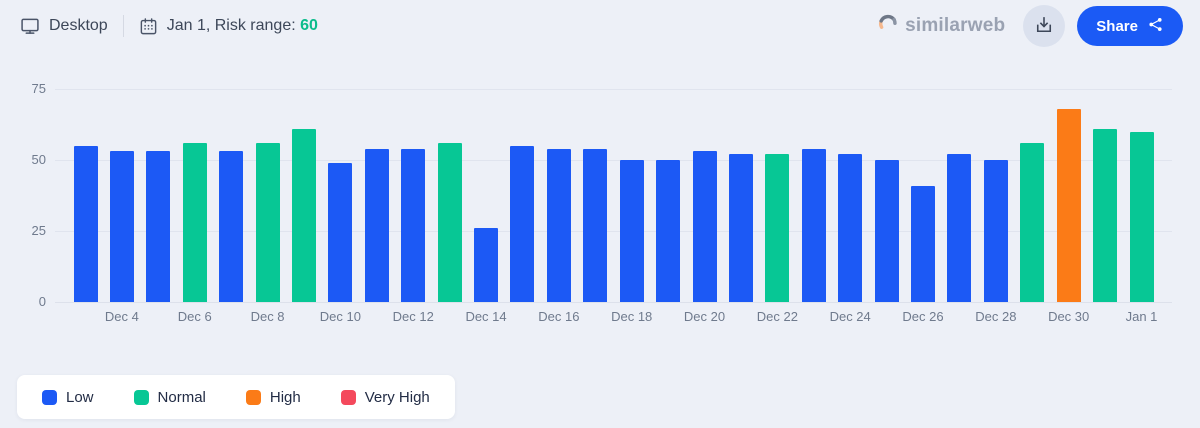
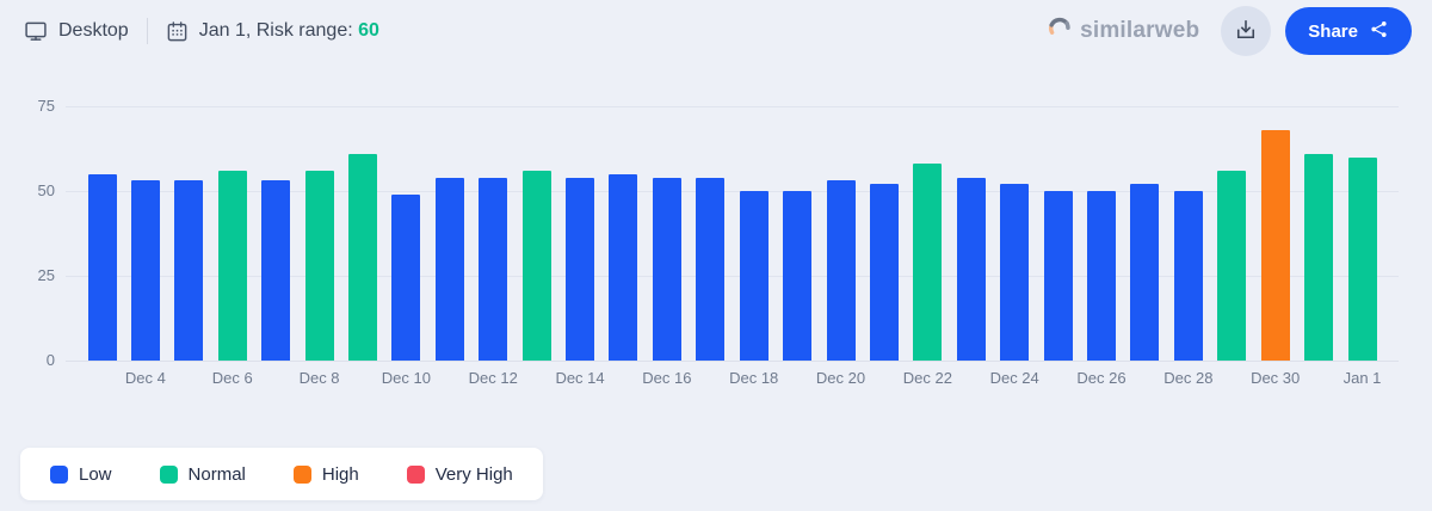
Dec 14: 26 -> 54
Dec 22: 52 -> 58
Dec 26: 41 -> 50
